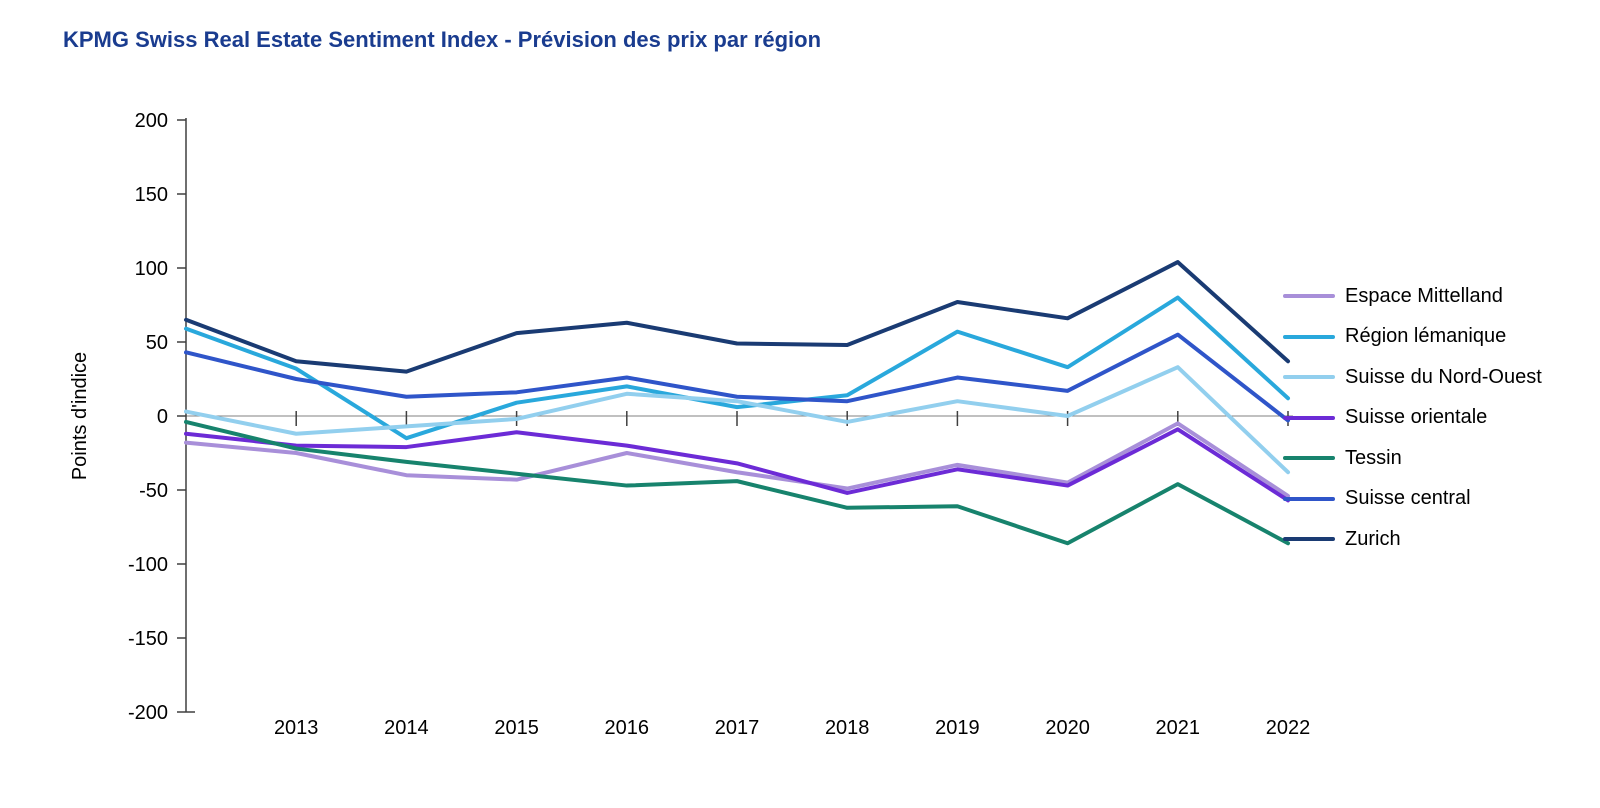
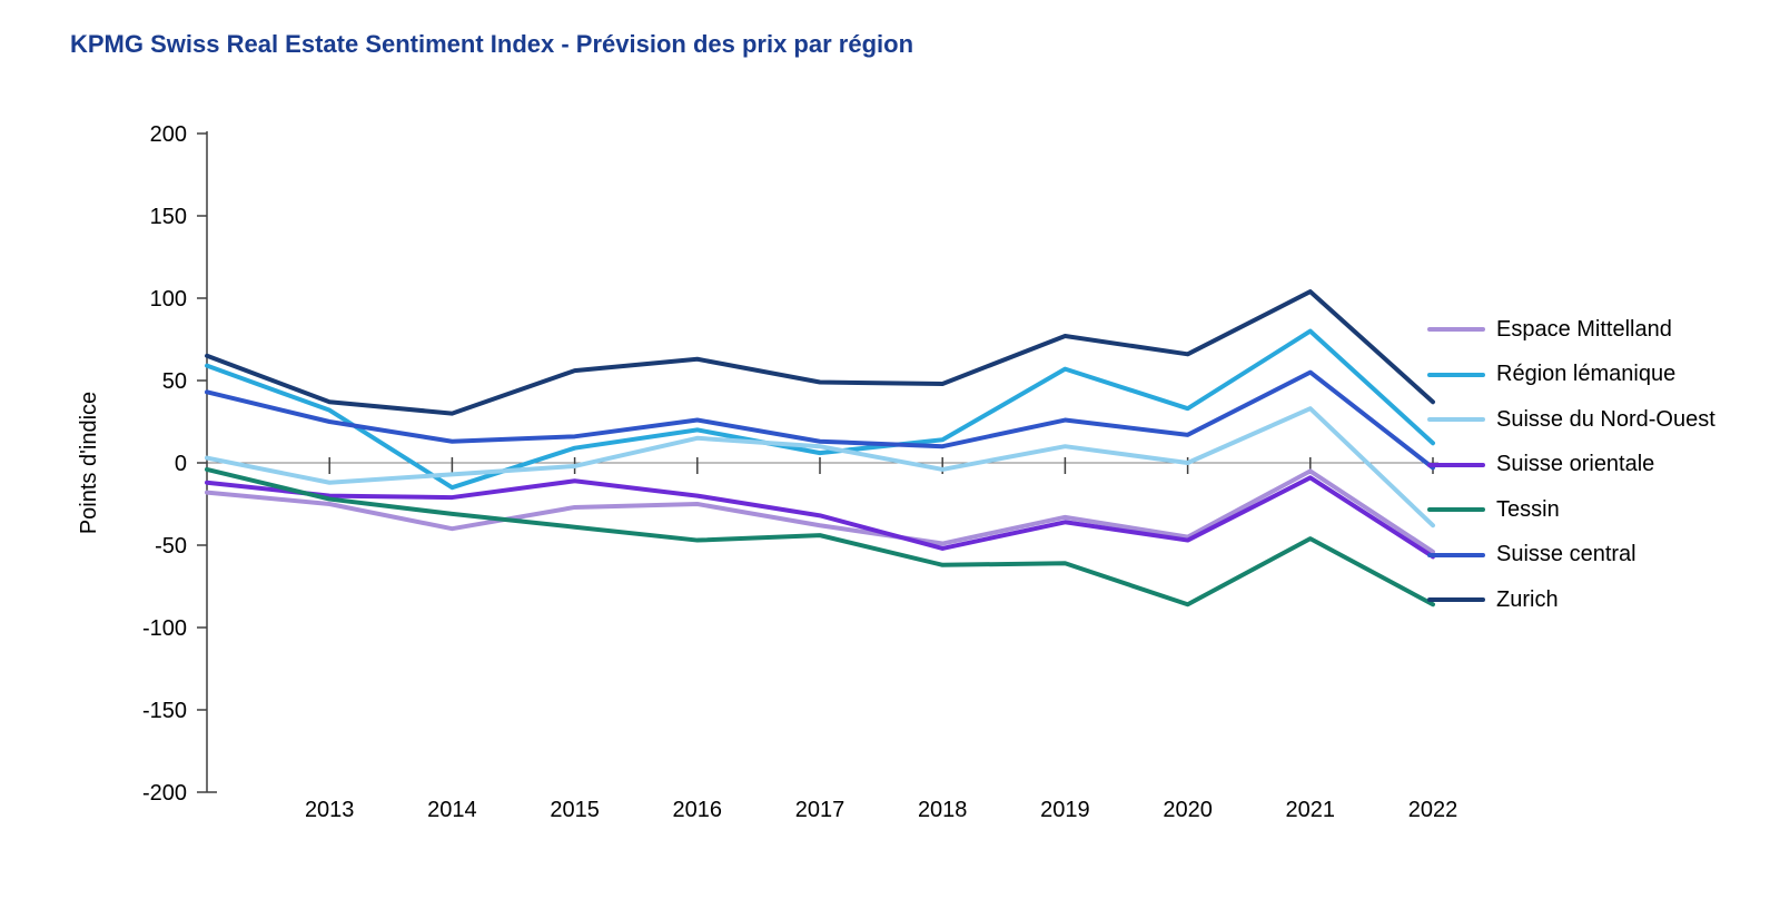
Espace Mittelland/2015: -43 -> -27
